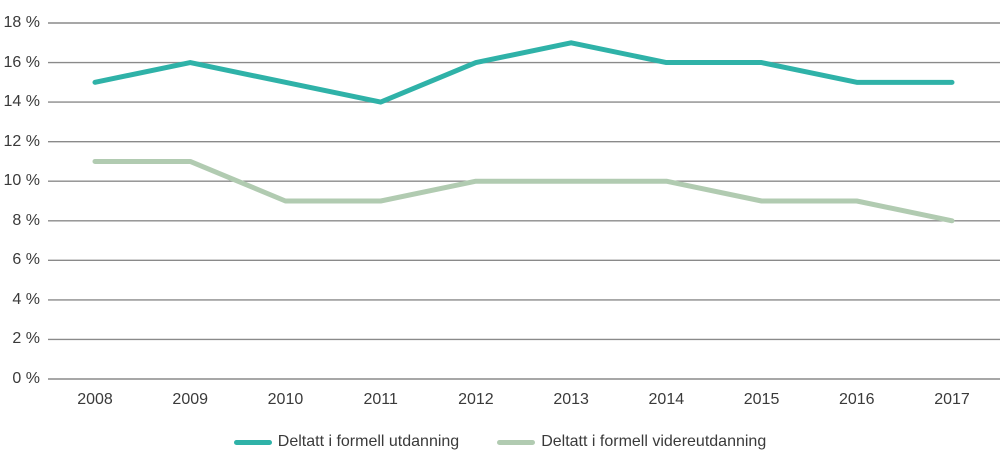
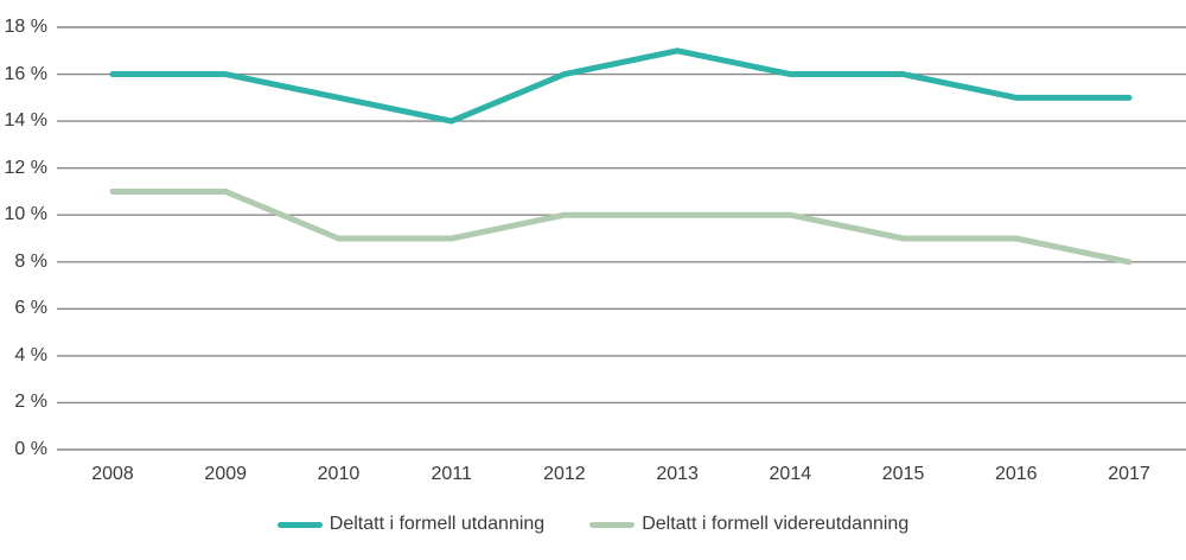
Deltatt i formell utdanning/2008: 15% -> 16%
